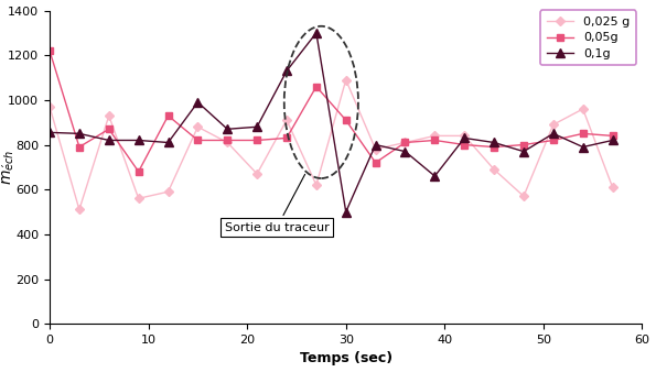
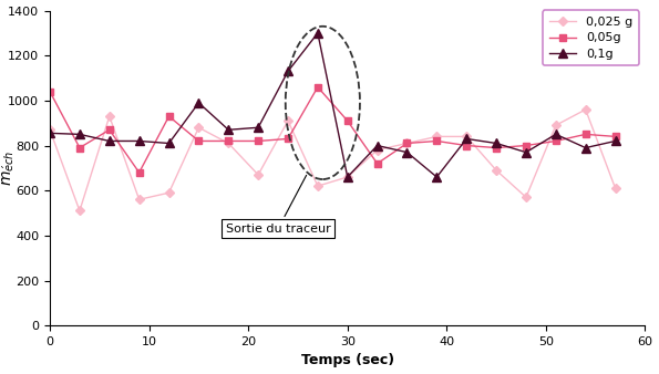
0,025 g/0: 970 -> 870
0,05g/0: 1220 -> 1040
0,025 g/30: 1090 -> 660
0,1g/30: 500 -> 660
